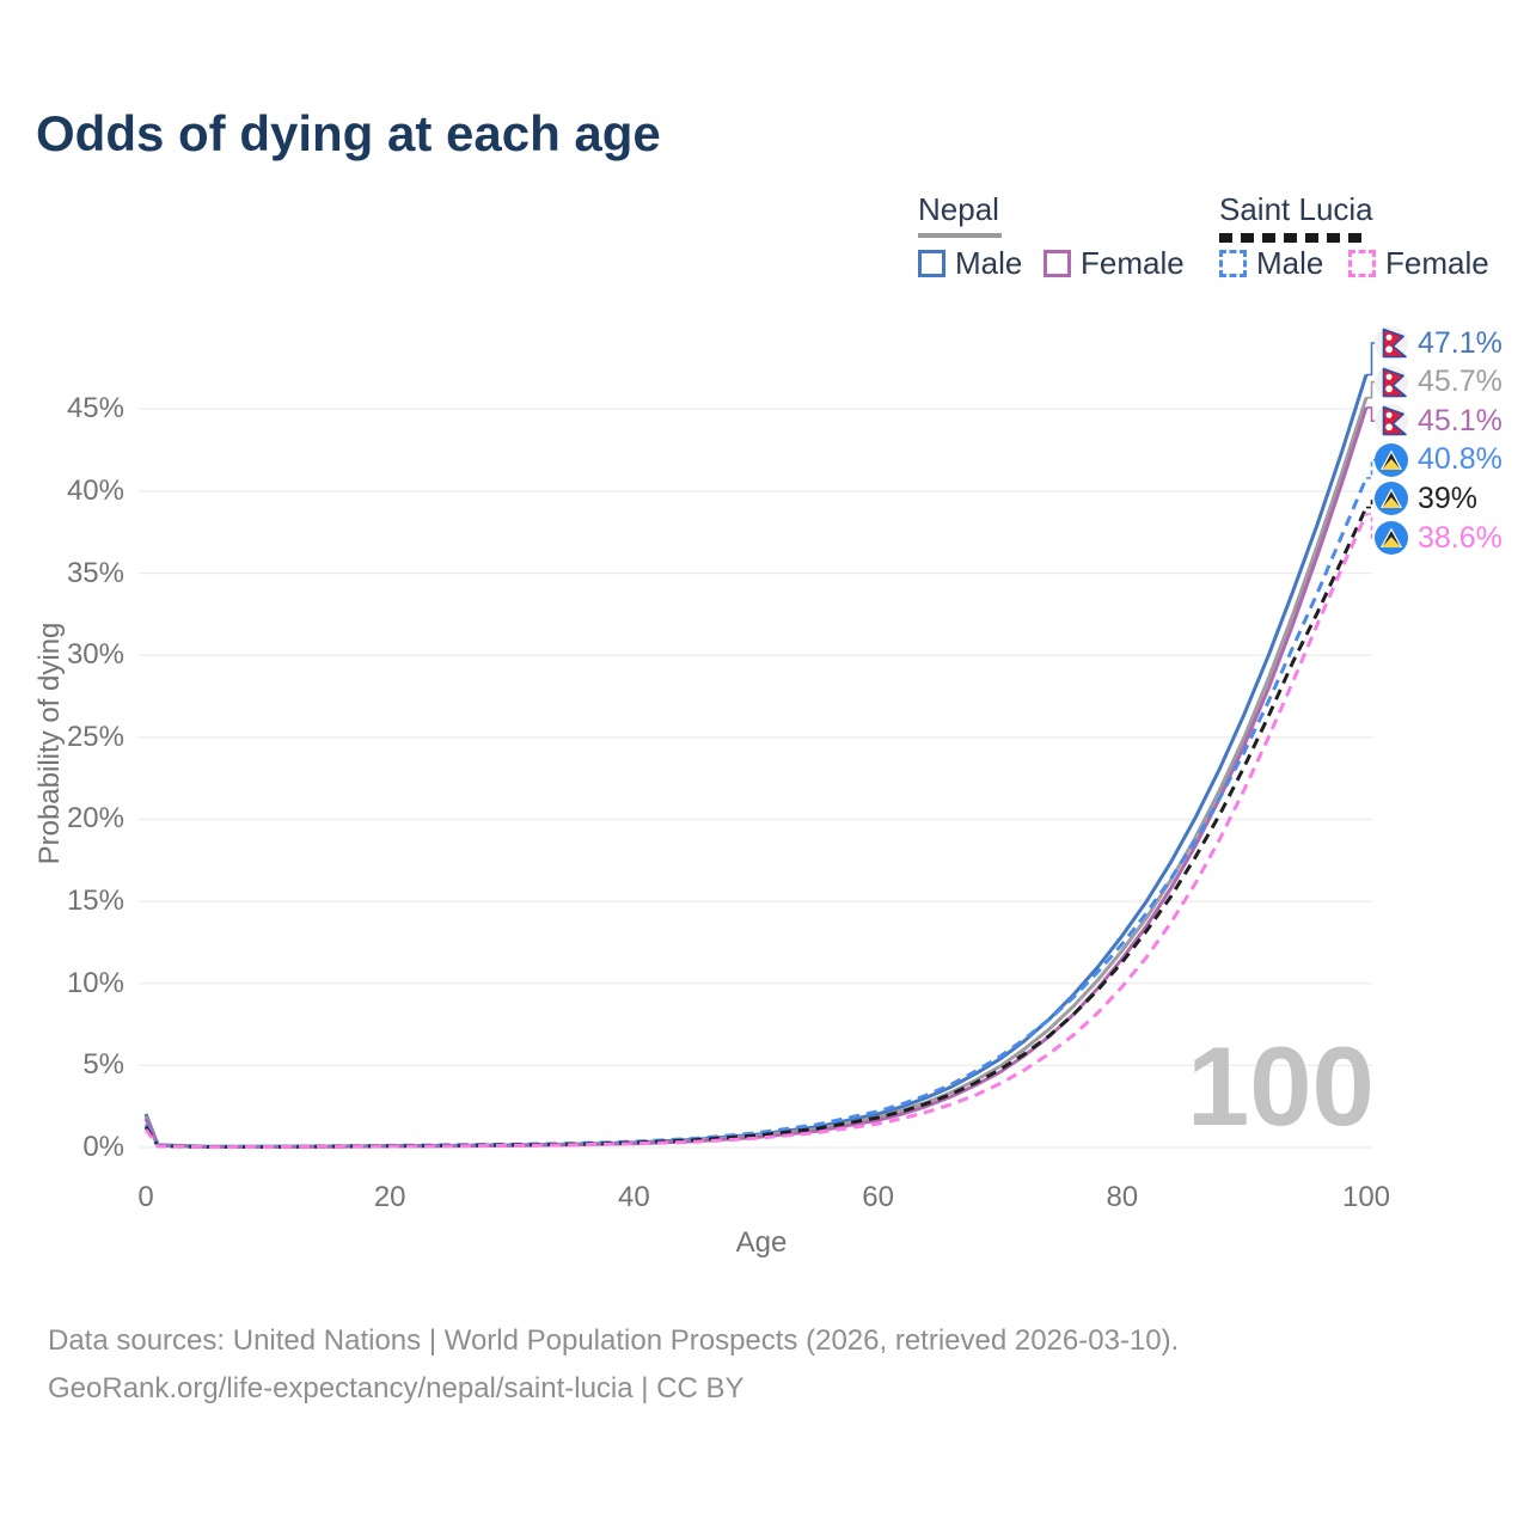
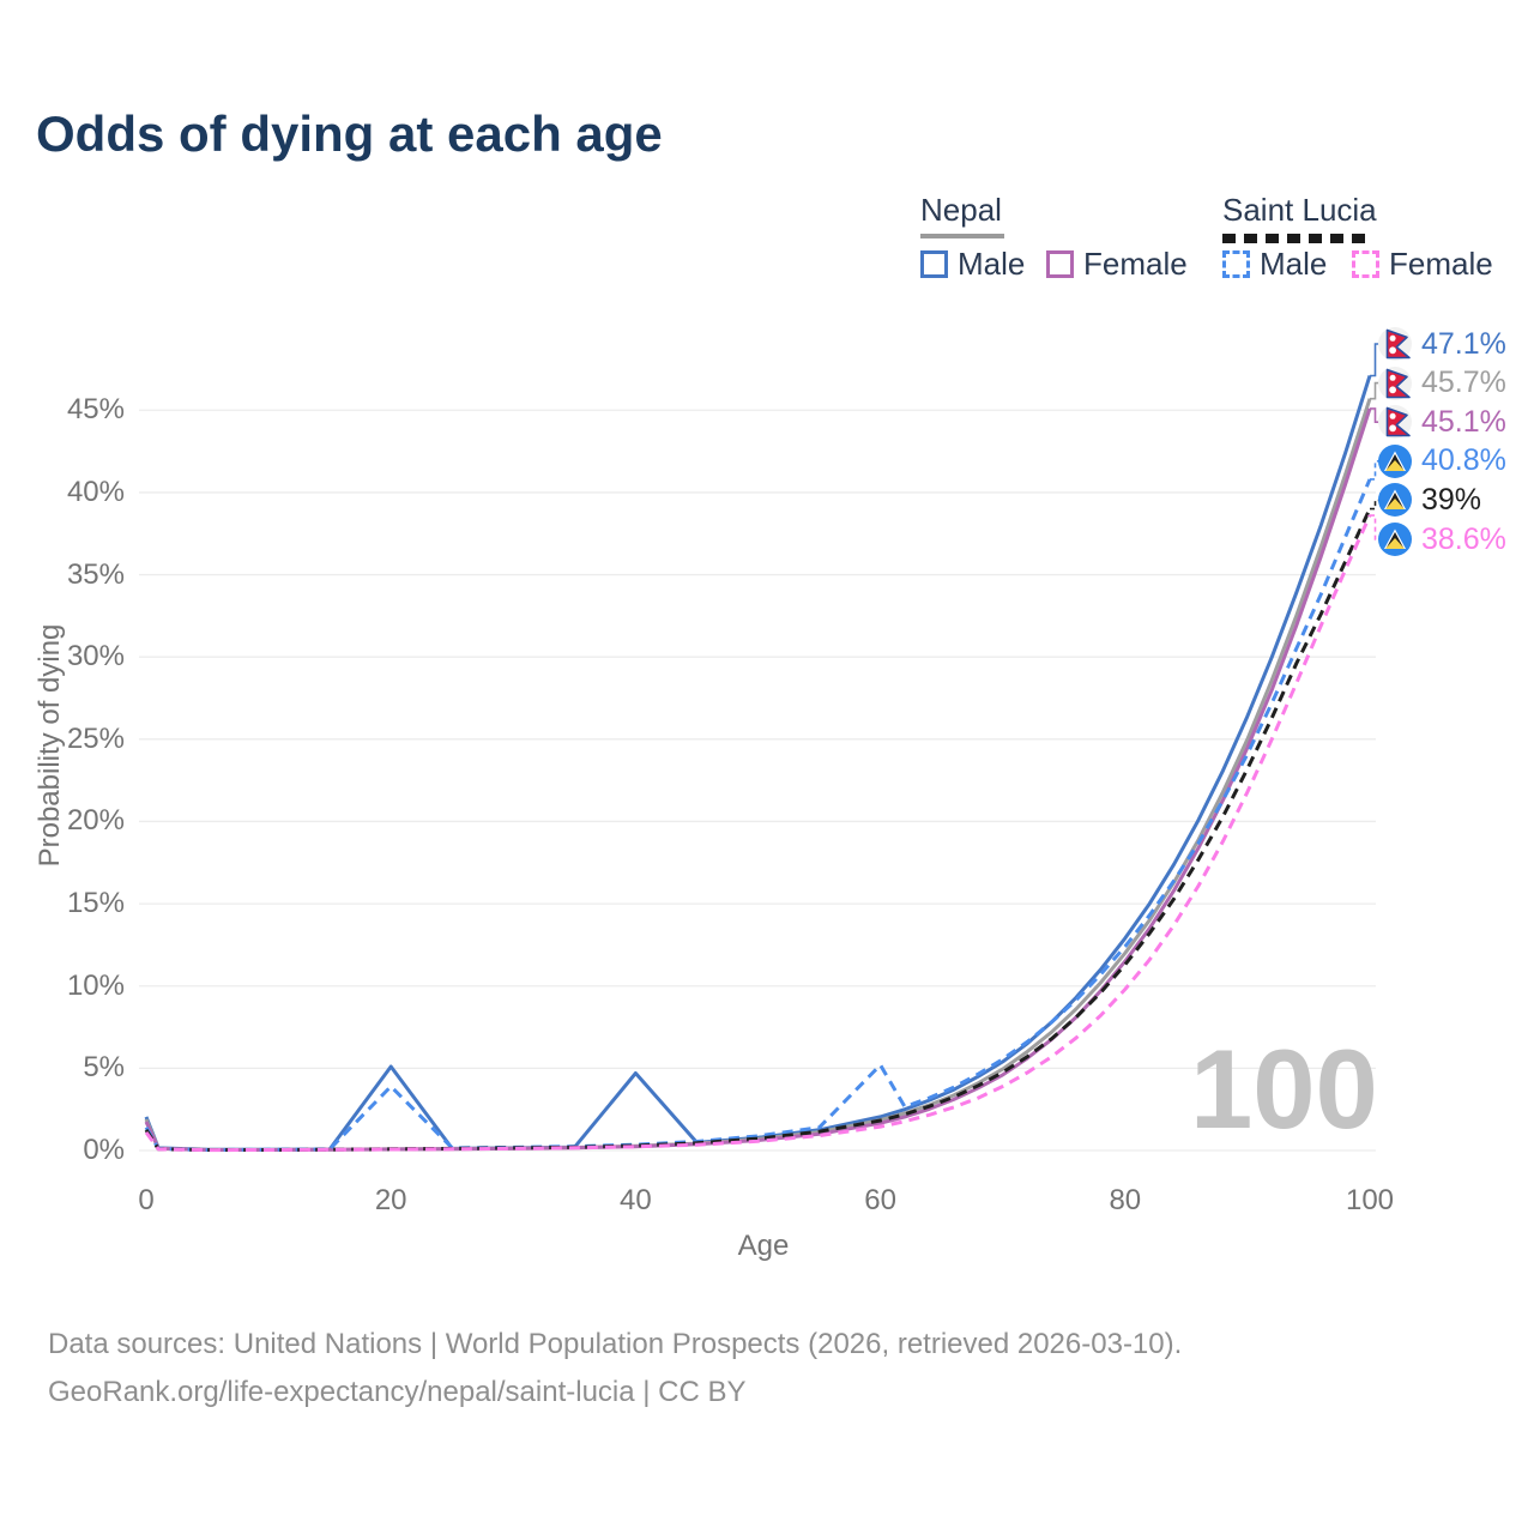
Nepal Male/20: 0.1% -> 5.1%
Saint Lucia Male/20: 0.1% -> 3.9%
Nepal Male/40: 0.3% -> 4.7%
Saint Lucia Male/60: 2.2% -> 5.2%
